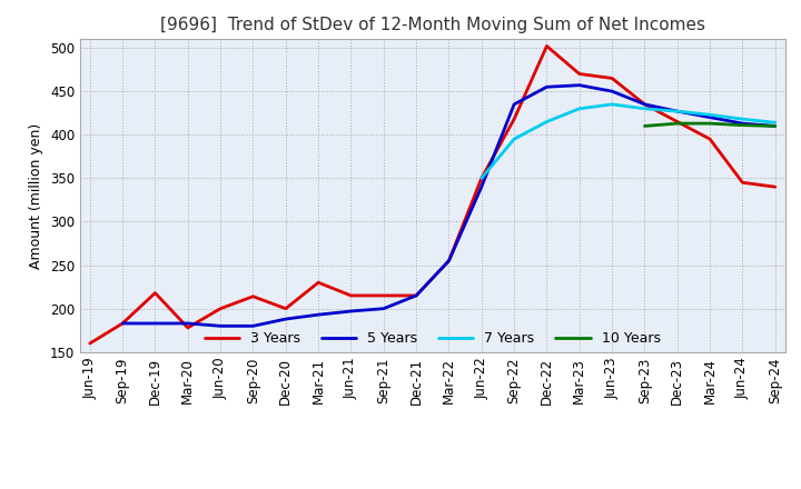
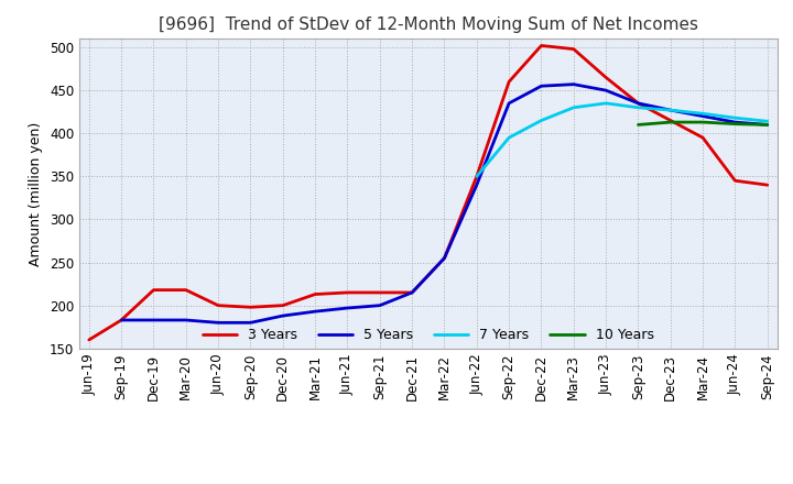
3 Years/Mar-20: 178 -> 218
3 Years/Sep-20: 214 -> 198
3 Years/Mar-21: 230 -> 213
3 Years/Sep-22: 418 -> 460
3 Years/Mar-23: 470 -> 498
